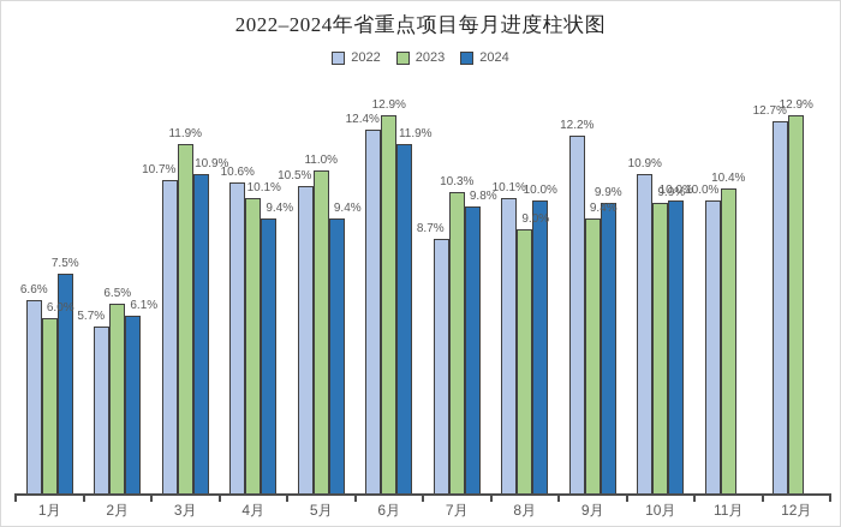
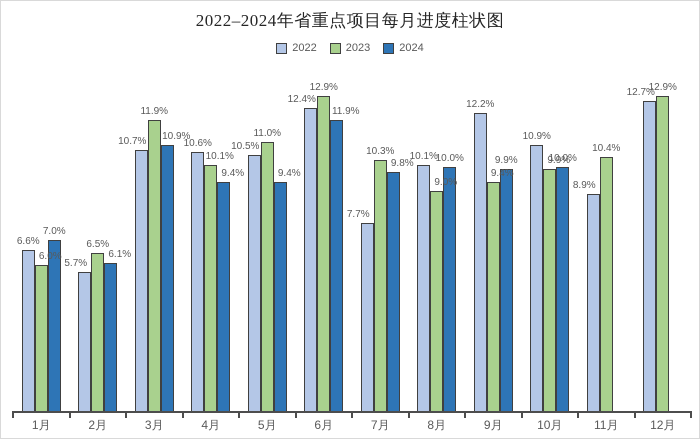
2024/1月: 7.5% -> 7.0%
2022/7月: 8.7% -> 7.7%
2022/11月: 10.0% -> 8.9%
